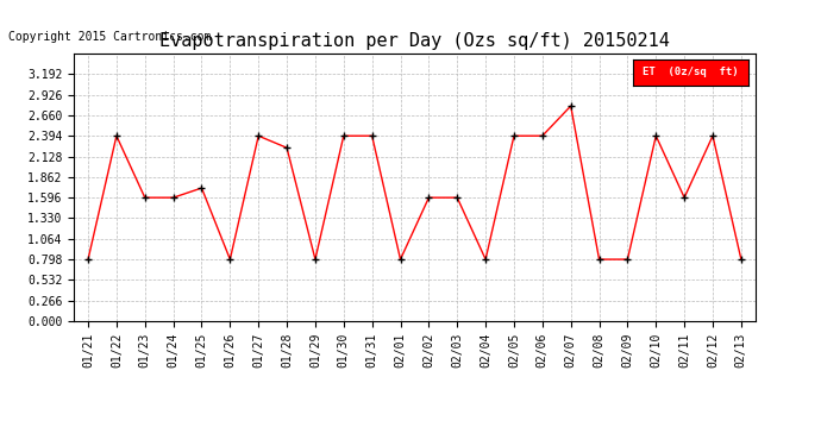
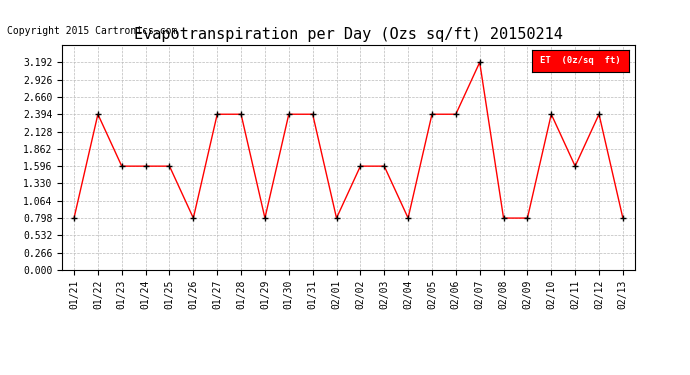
01/25: 1.72 -> 1.60
01/28: 2.24 -> 2.39
02/07: 2.78 -> 3.19
